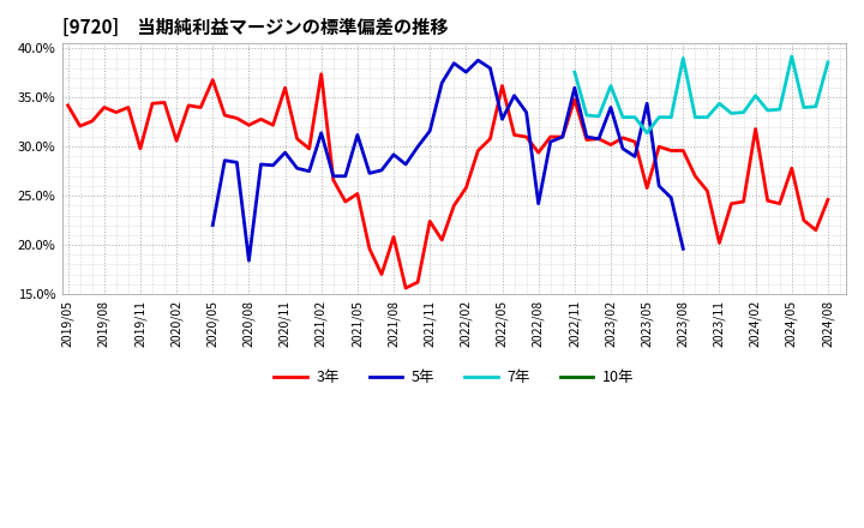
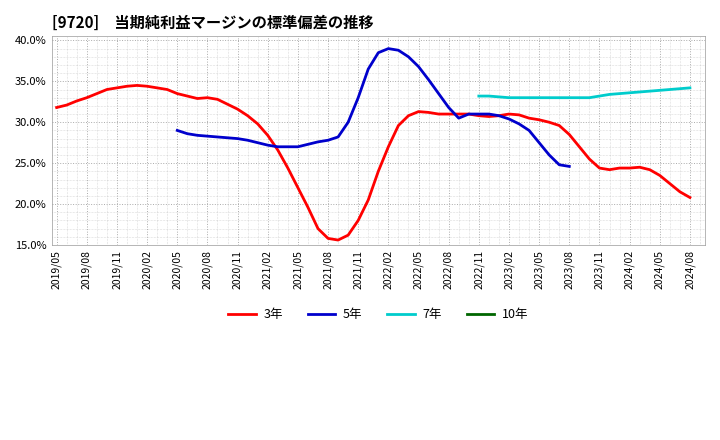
3年/2019/05: 34.2% -> 31.8%
3年/2019/08: 34.0% -> 33.0%
3年/2019/11: 29.8% -> 34.2%
3年/2020/02: 30.6% -> 34.4%
3年/2020/05: 36.8% -> 33.5%
5年/2020/05: 22.0% -> 29.0%
3年/2020/08: 32.2% -> 33.0%
5年/2020/08: 18.4% -> 28.3%
3年/2020/11: 36.0% -> 31.6%
5年/2020/11: 29.4% -> 28.0%
3年/2021/02: 37.4% -> 28.4%
5年/2021/02: 31.4% -> 27.2%
3年/2021/05: 25.2% -> 22.0%
5年/2021/05: 31.2% -> 27.0%
3年/2021/08: 20.8% -> 15.8%
5年/2021/08: 29.2% -> 27.8%
3年/2021/11: 22.4% -> 18.0%
5年/2021/11: 31.6% -> 33.0%
3年/2022/02: 25.8% -> 27.0%
5年/2022/02: 37.6% -> 39.0%
3年/2022/05: 36.2% -> 31.3%
5年/2022/05: 32.8% -> 36.8%
3年/2022/08: 29.4% -> 31.0%
5年/2022/08: 24.2% -> 31.8%
3年/2022/11: 34.8% -> 30.8%
5年/2022/11: 36.0% -> 31.0%
7年/2022/11: 37.6% -> 33.2%
3年/2023/02: 30.2% -> 31.0%
5年/2023/02: 34.0% -> 30.4%
7年/2023/02: 36.2% -> 33.0%
3年/2023/05: 25.8% -> 30.3%
5年/2023/05: 34.4% -> 27.5%
7年/2023/05: 31.4% -> 33.0%
3年/2023/08: 29.6% -> 28.5%
5年/2023/08: 19.6% -> 24.6%
7年/2023/08: 39.0% -> 33.0%
3年/2023/11: 20.2% -> 24.4%
7年/2023/11: 34.4% -> 33.2%
3年/2024/02: 31.8% -> 24.4%
7年/2024/02: 35.2% -> 33.6%
3年/2024/05: 27.8% -> 23.5%
7年/2024/05: 39.2% -> 33.9%
3年/2024/08: 24.6% -> 20.8%
7年/2024/08: 38.6% -> 34.2%
